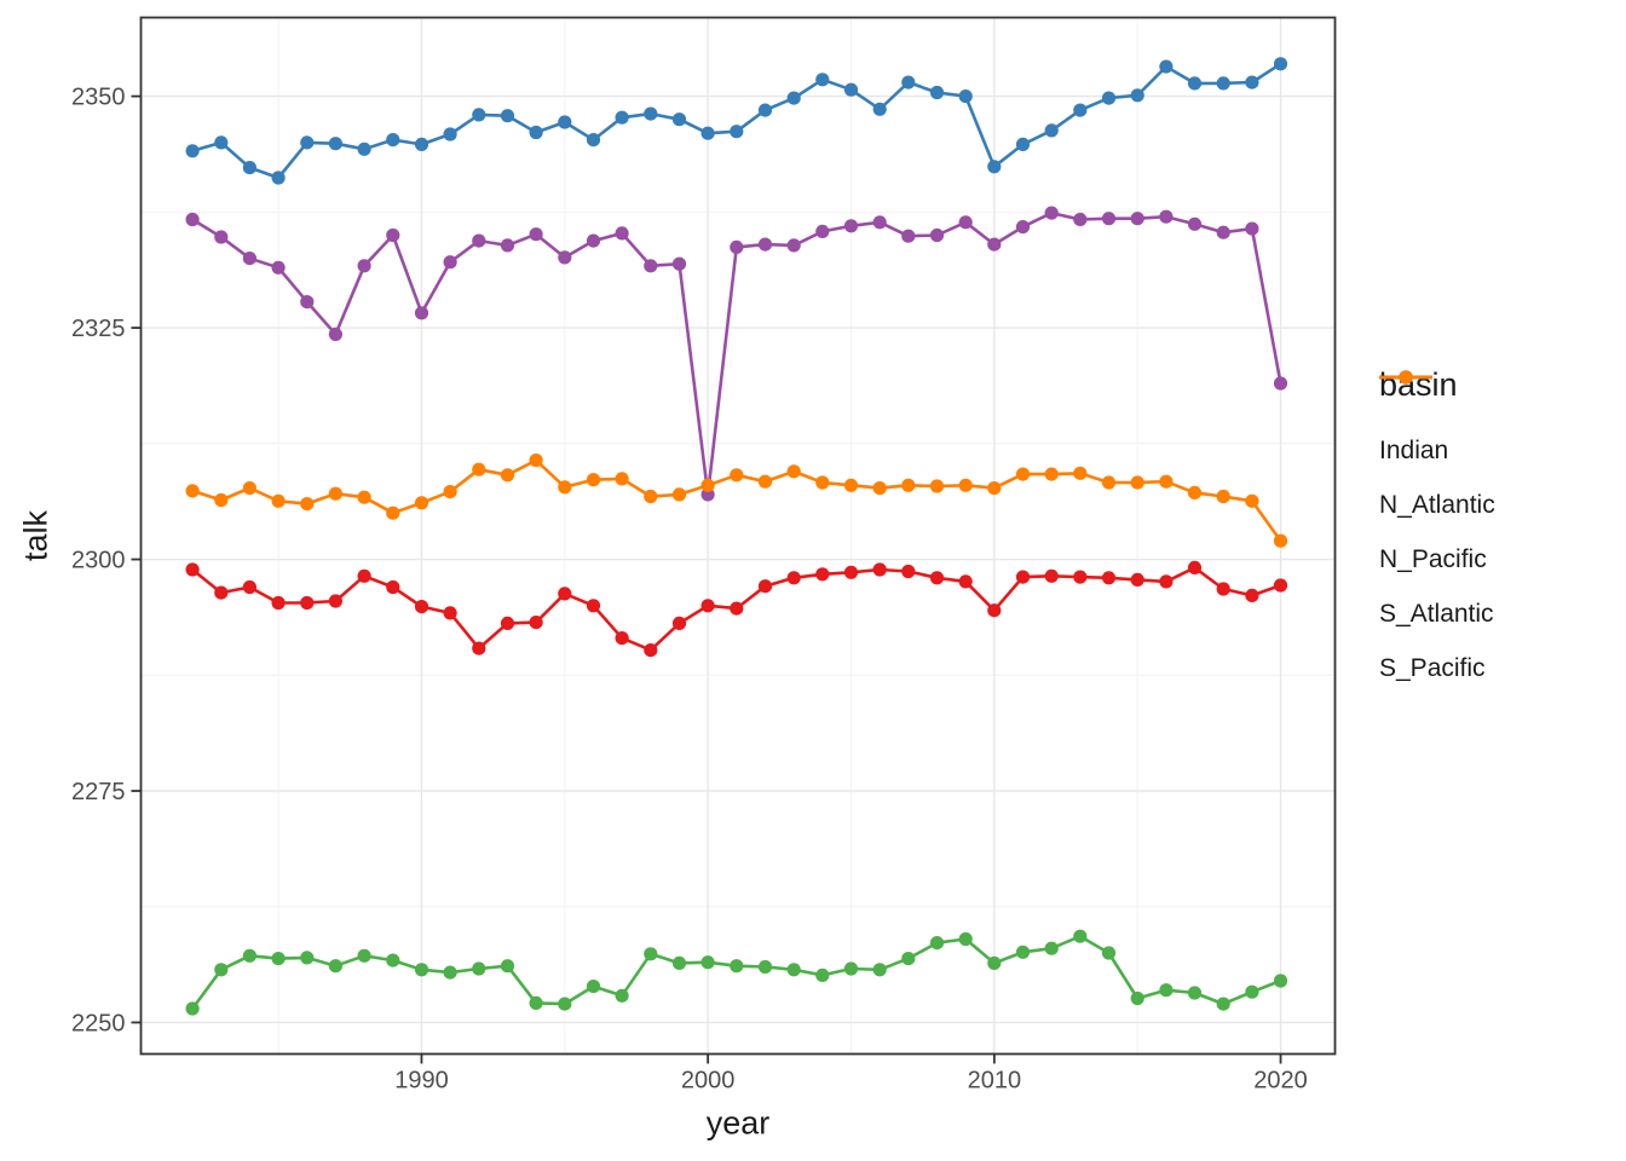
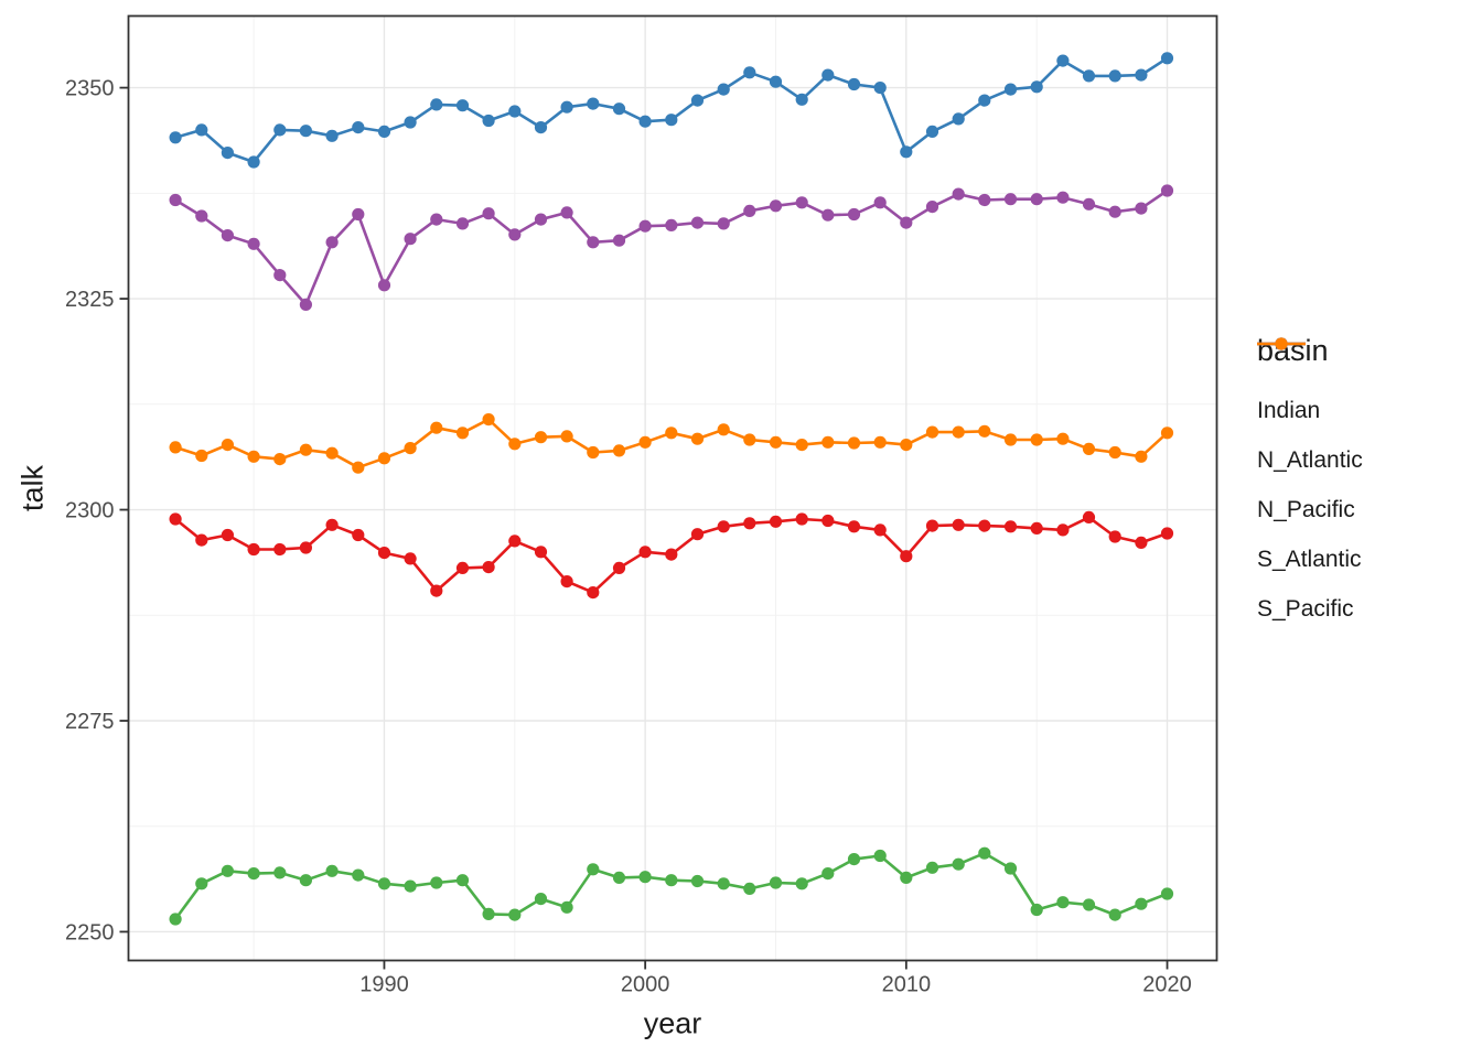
S_Atlantic/2000: 2307 -> 2334
S_Atlantic/2020: 2319 -> 2338
S_Pacific/2020: 2302 -> 2309
